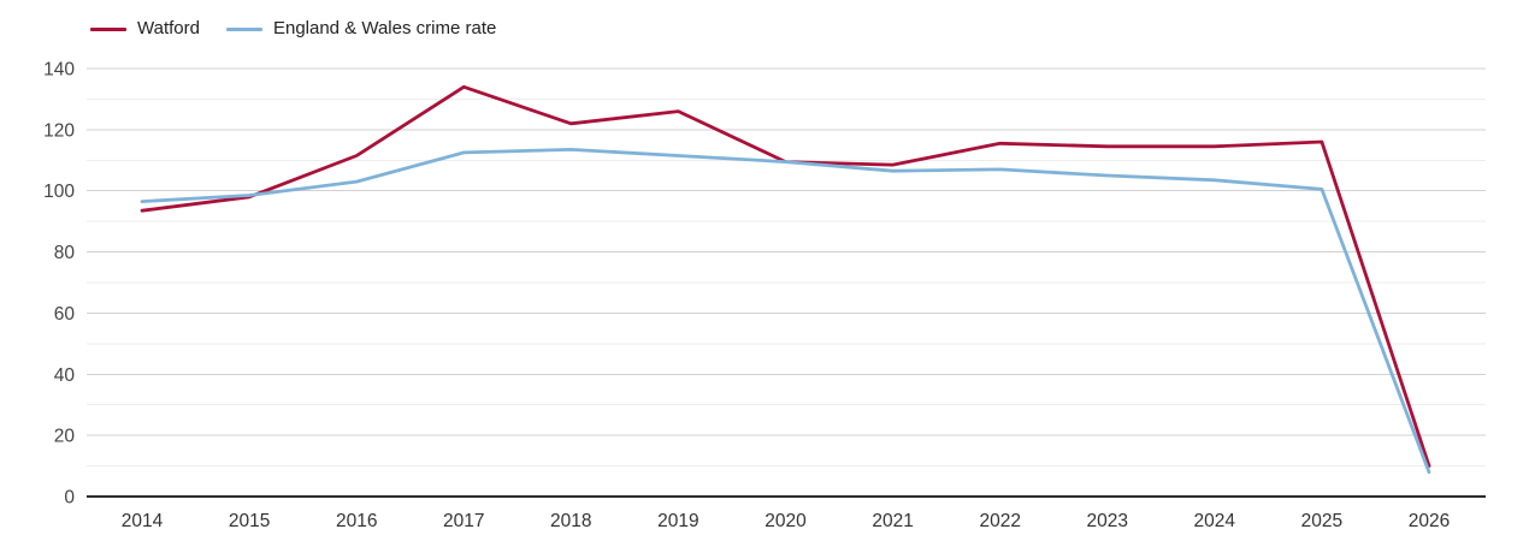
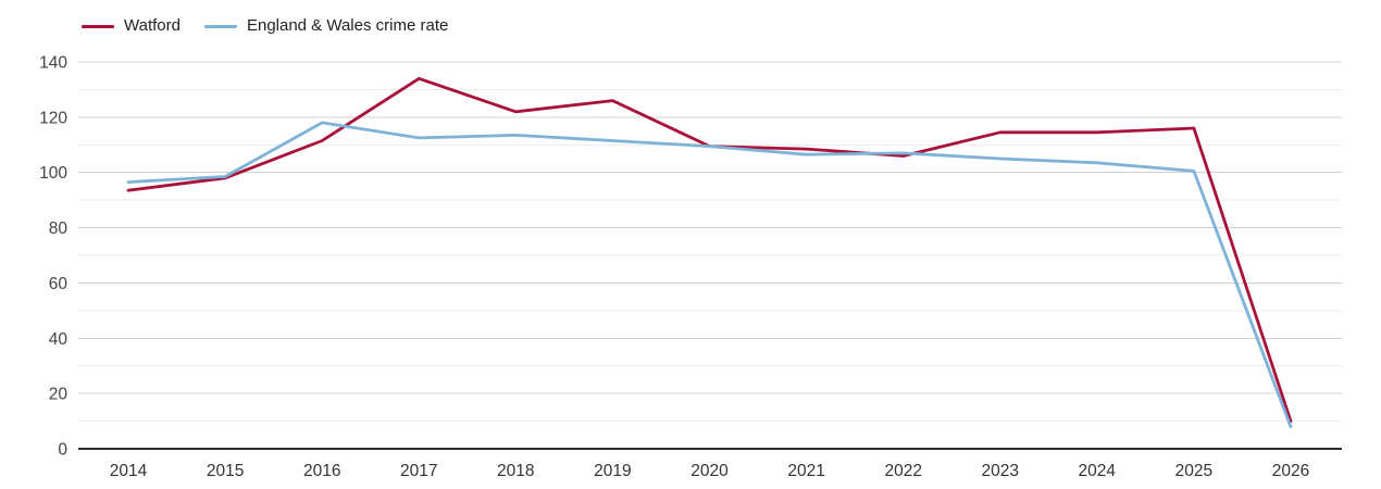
England & Wales crime rate/2016: 103 -> 118
Watford/2022: 116 -> 106
